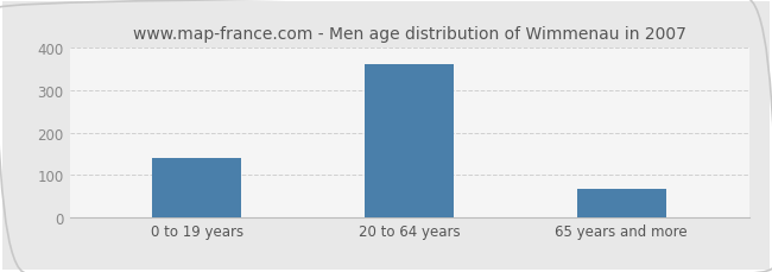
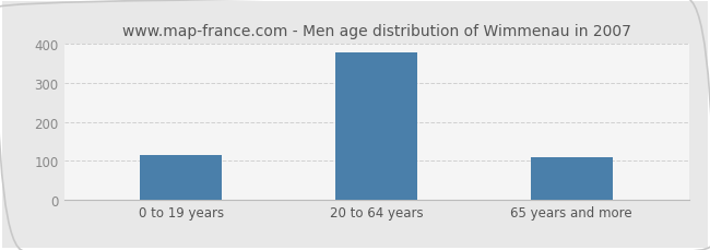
0 to 19 years: 140 -> 115
20 to 64 years: 362 -> 380
65 years and more: 68 -> 110
